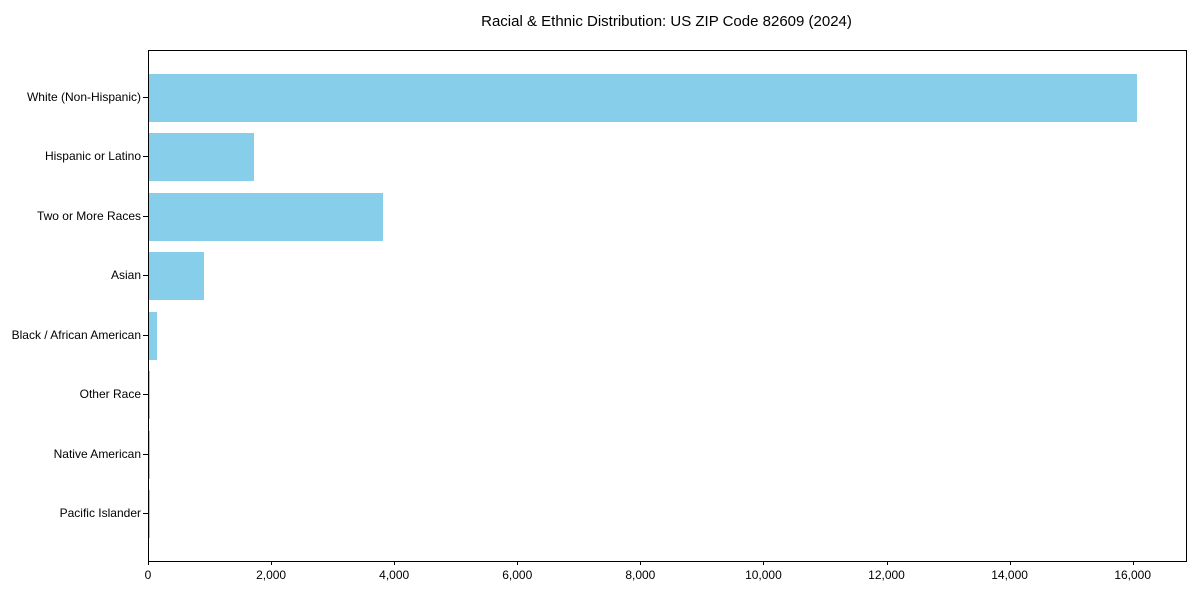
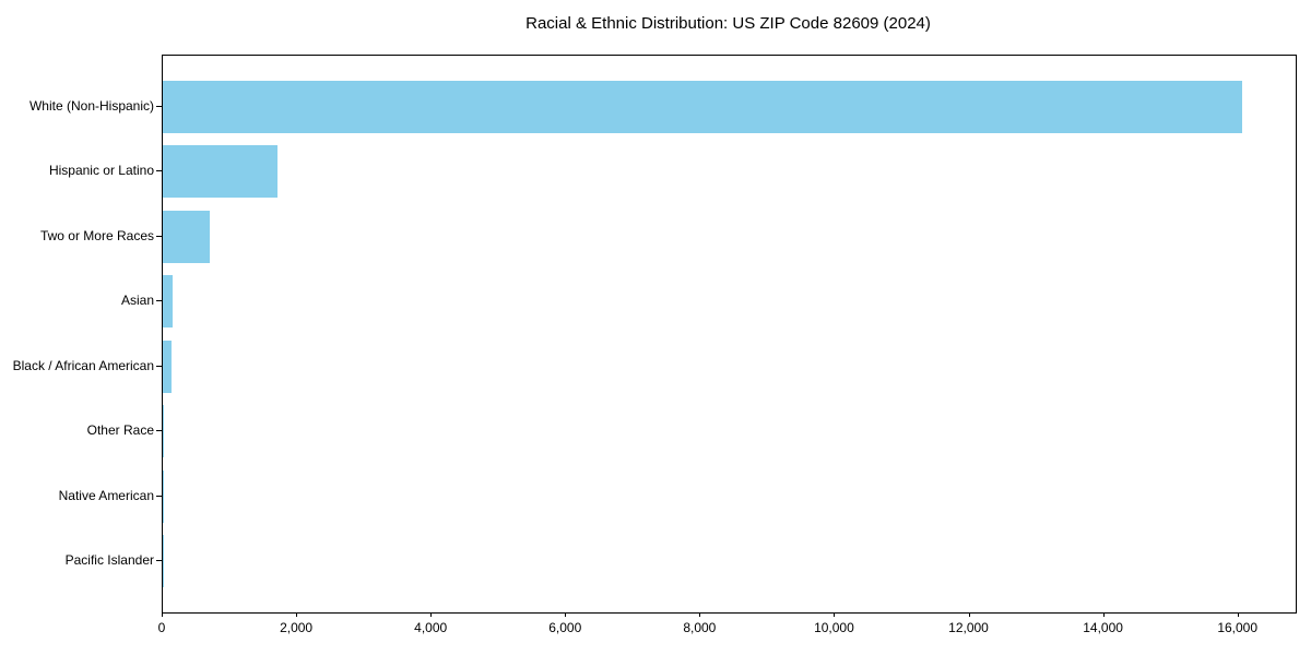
Two or More Races: 3800 -> 700
Asian: 900 -> 200
